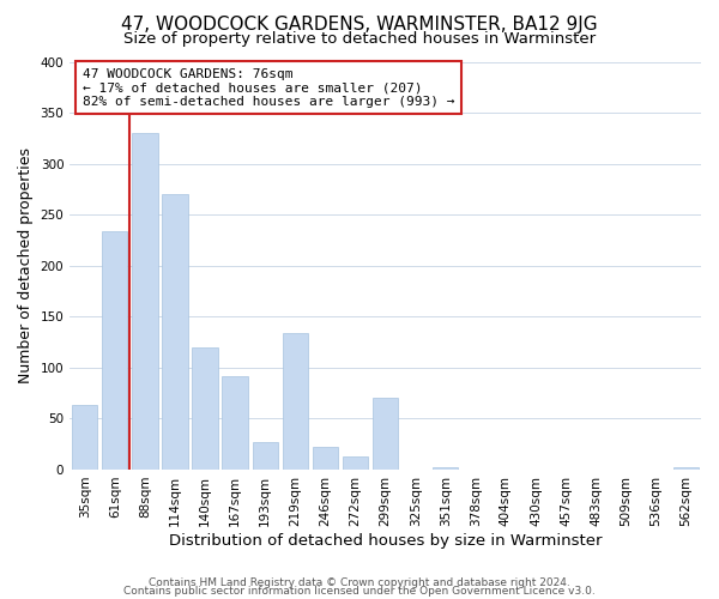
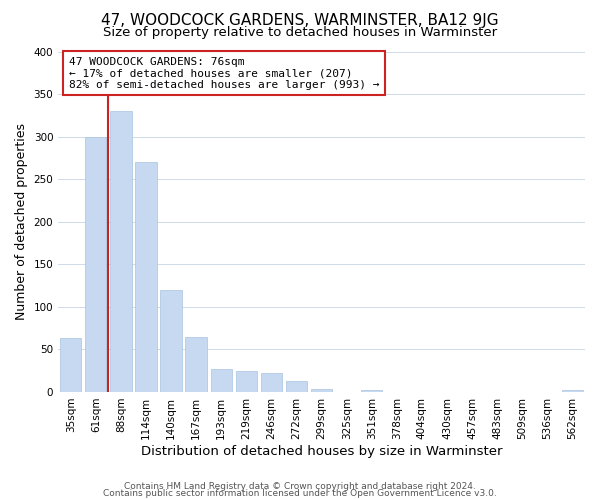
61sqm: 234 -> 300
167sqm: 92 -> 65
219sqm: 134 -> 25
299sqm: 70 -> 4
